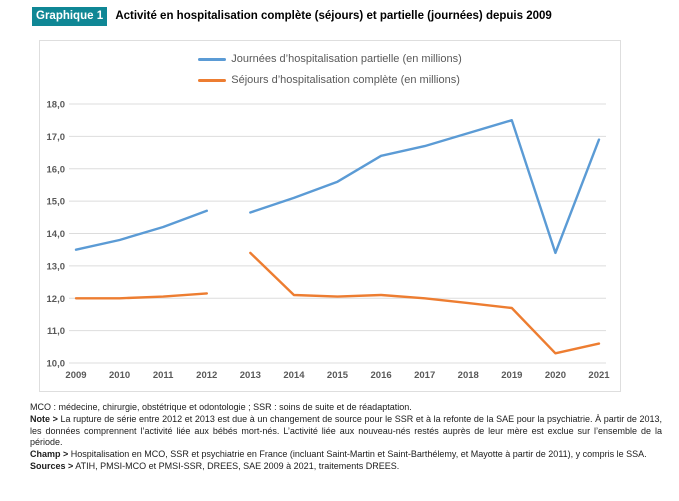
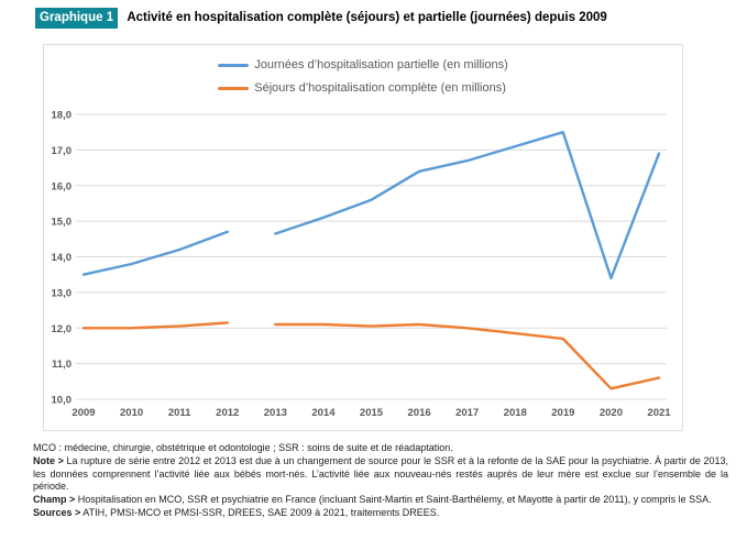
Séjours d’hospitalisation complète (en millions)/2013: 13,4 -> 12,1
